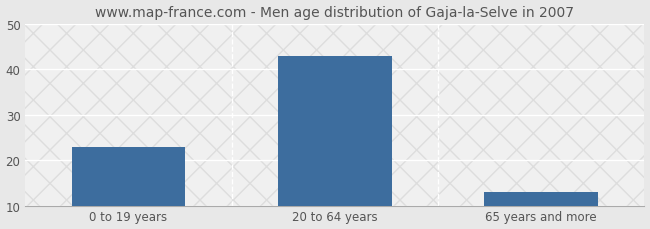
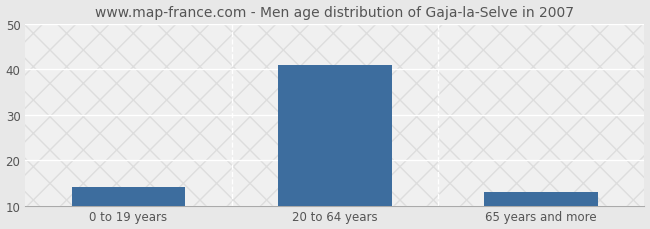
0 to 19 years: 23 -> 14
20 to 64 years: 43 -> 41
